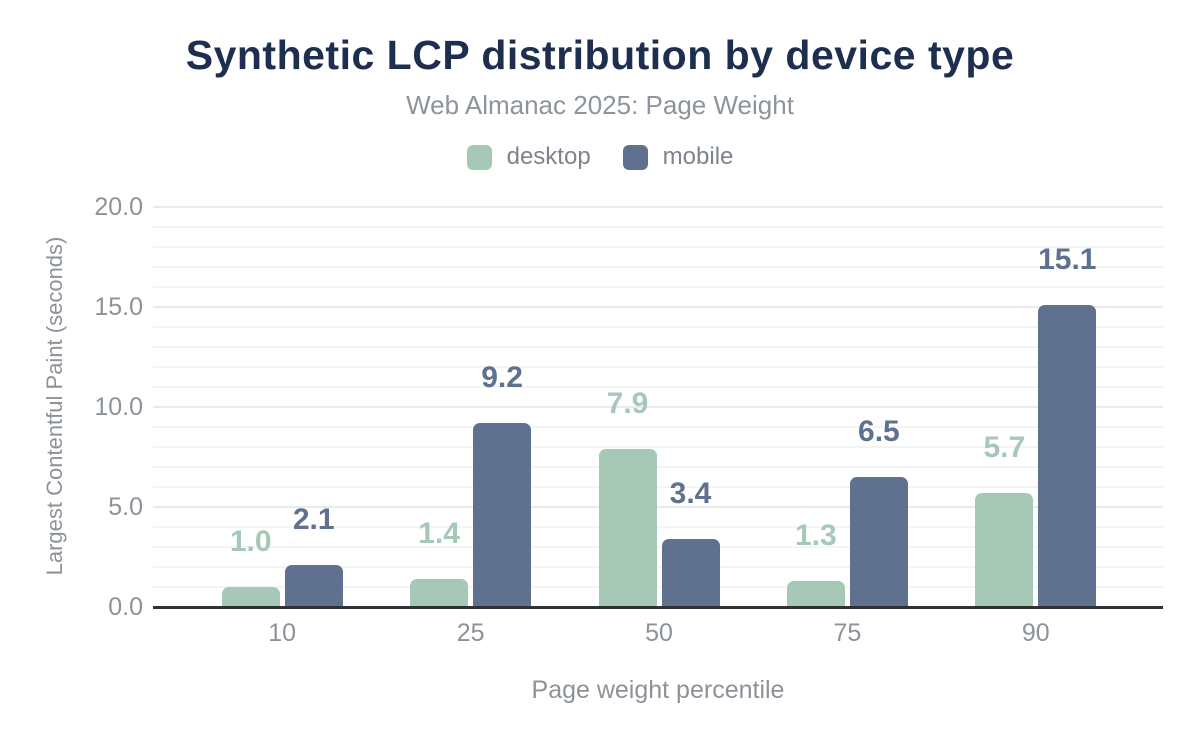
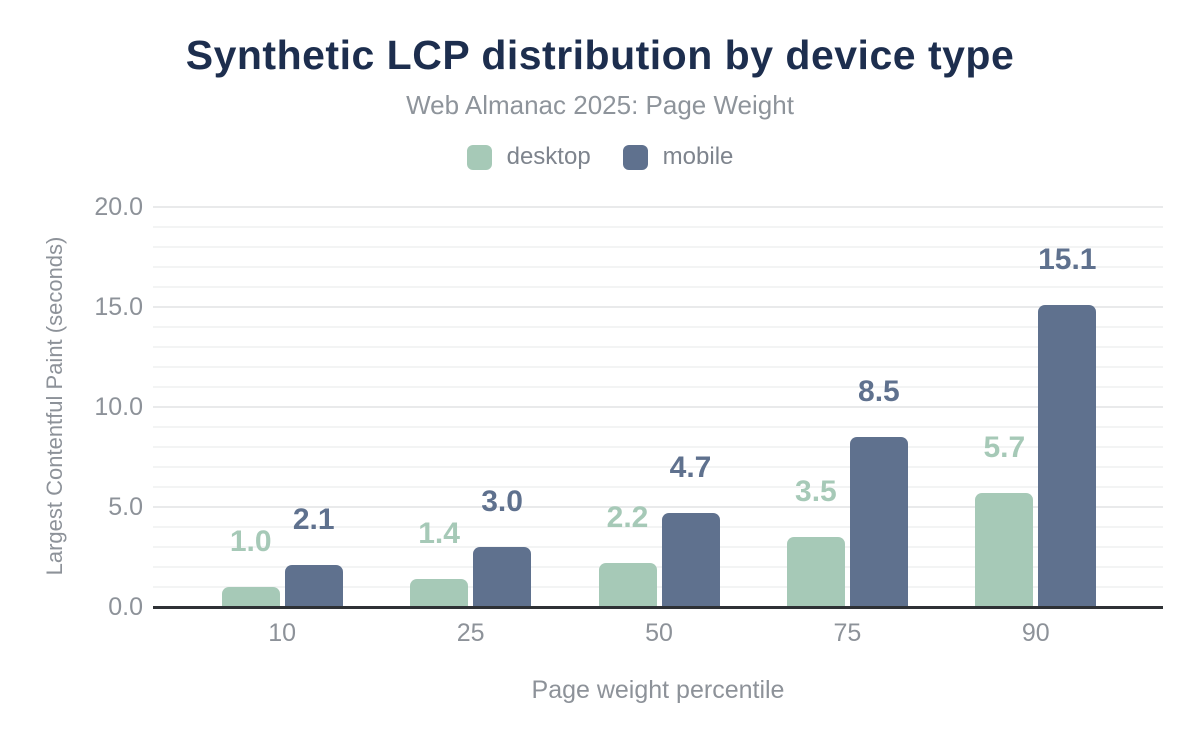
mobile/25: 9.2 -> 3.0
desktop/50: 7.9 -> 2.2
mobile/50: 3.4 -> 4.7
desktop/75: 1.3 -> 3.5
mobile/75: 6.5 -> 8.5
